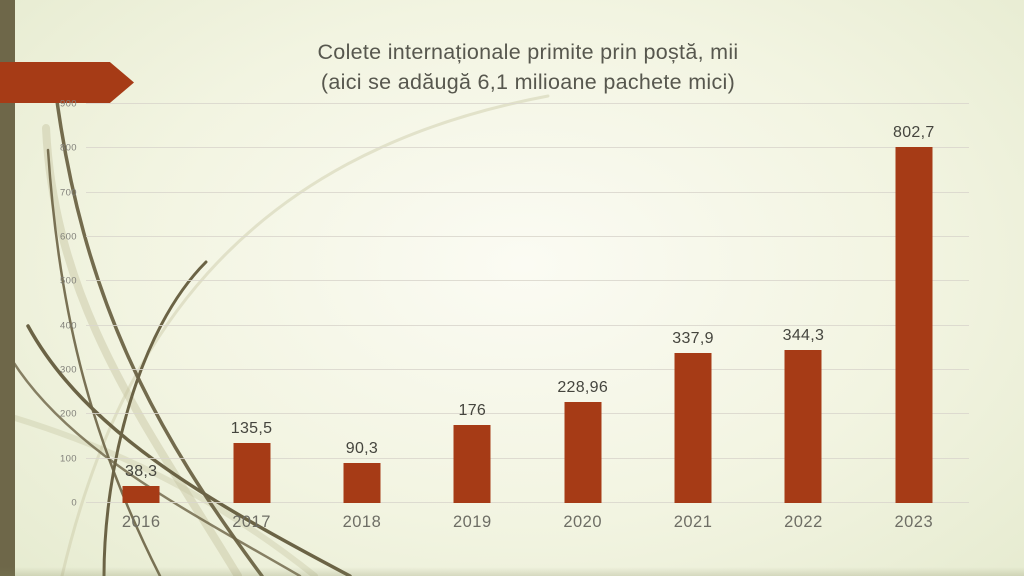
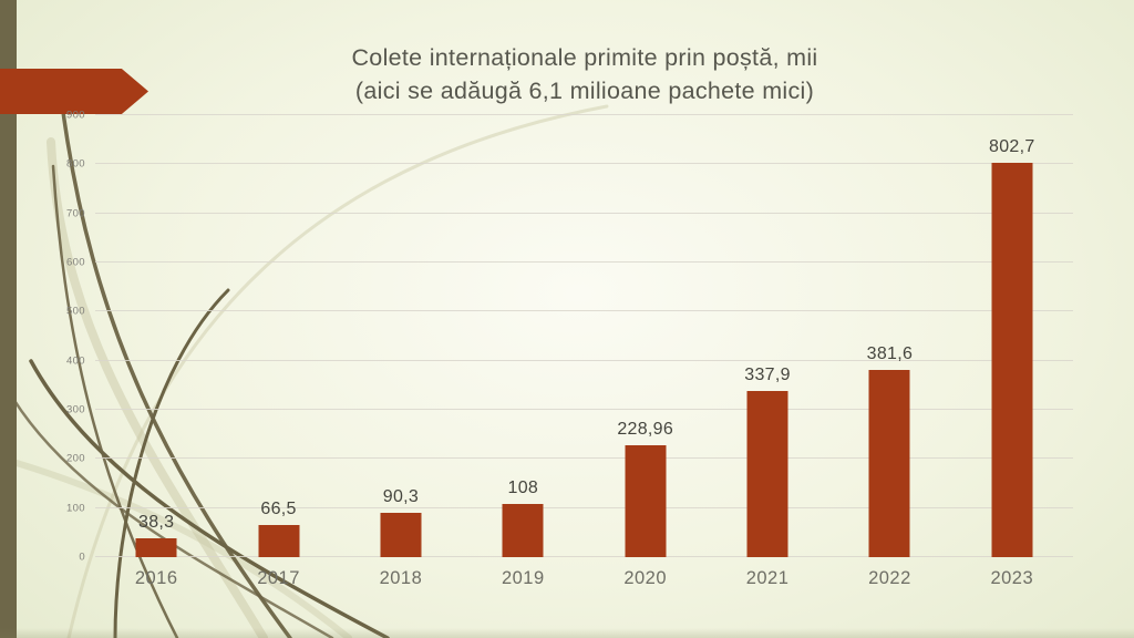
2017: 135,5 -> 66,5
2019: 176 -> 108
2022: 344,3 -> 381,6
